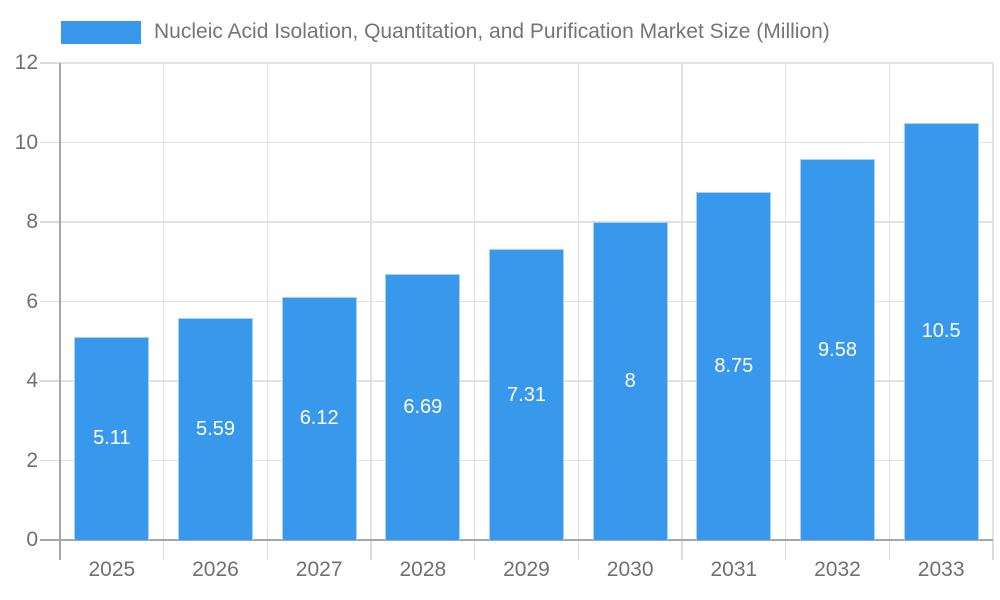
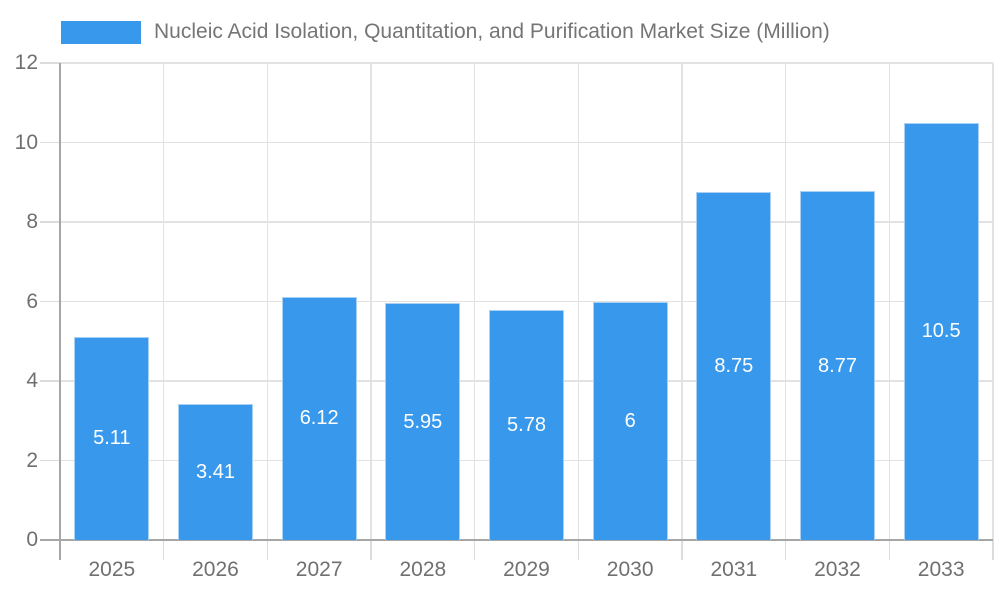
2026: 5.59 -> 3.41
2028: 6.69 -> 5.95
2029: 7.31 -> 5.78
2030: 8 -> 6
2032: 9.58 -> 8.77
